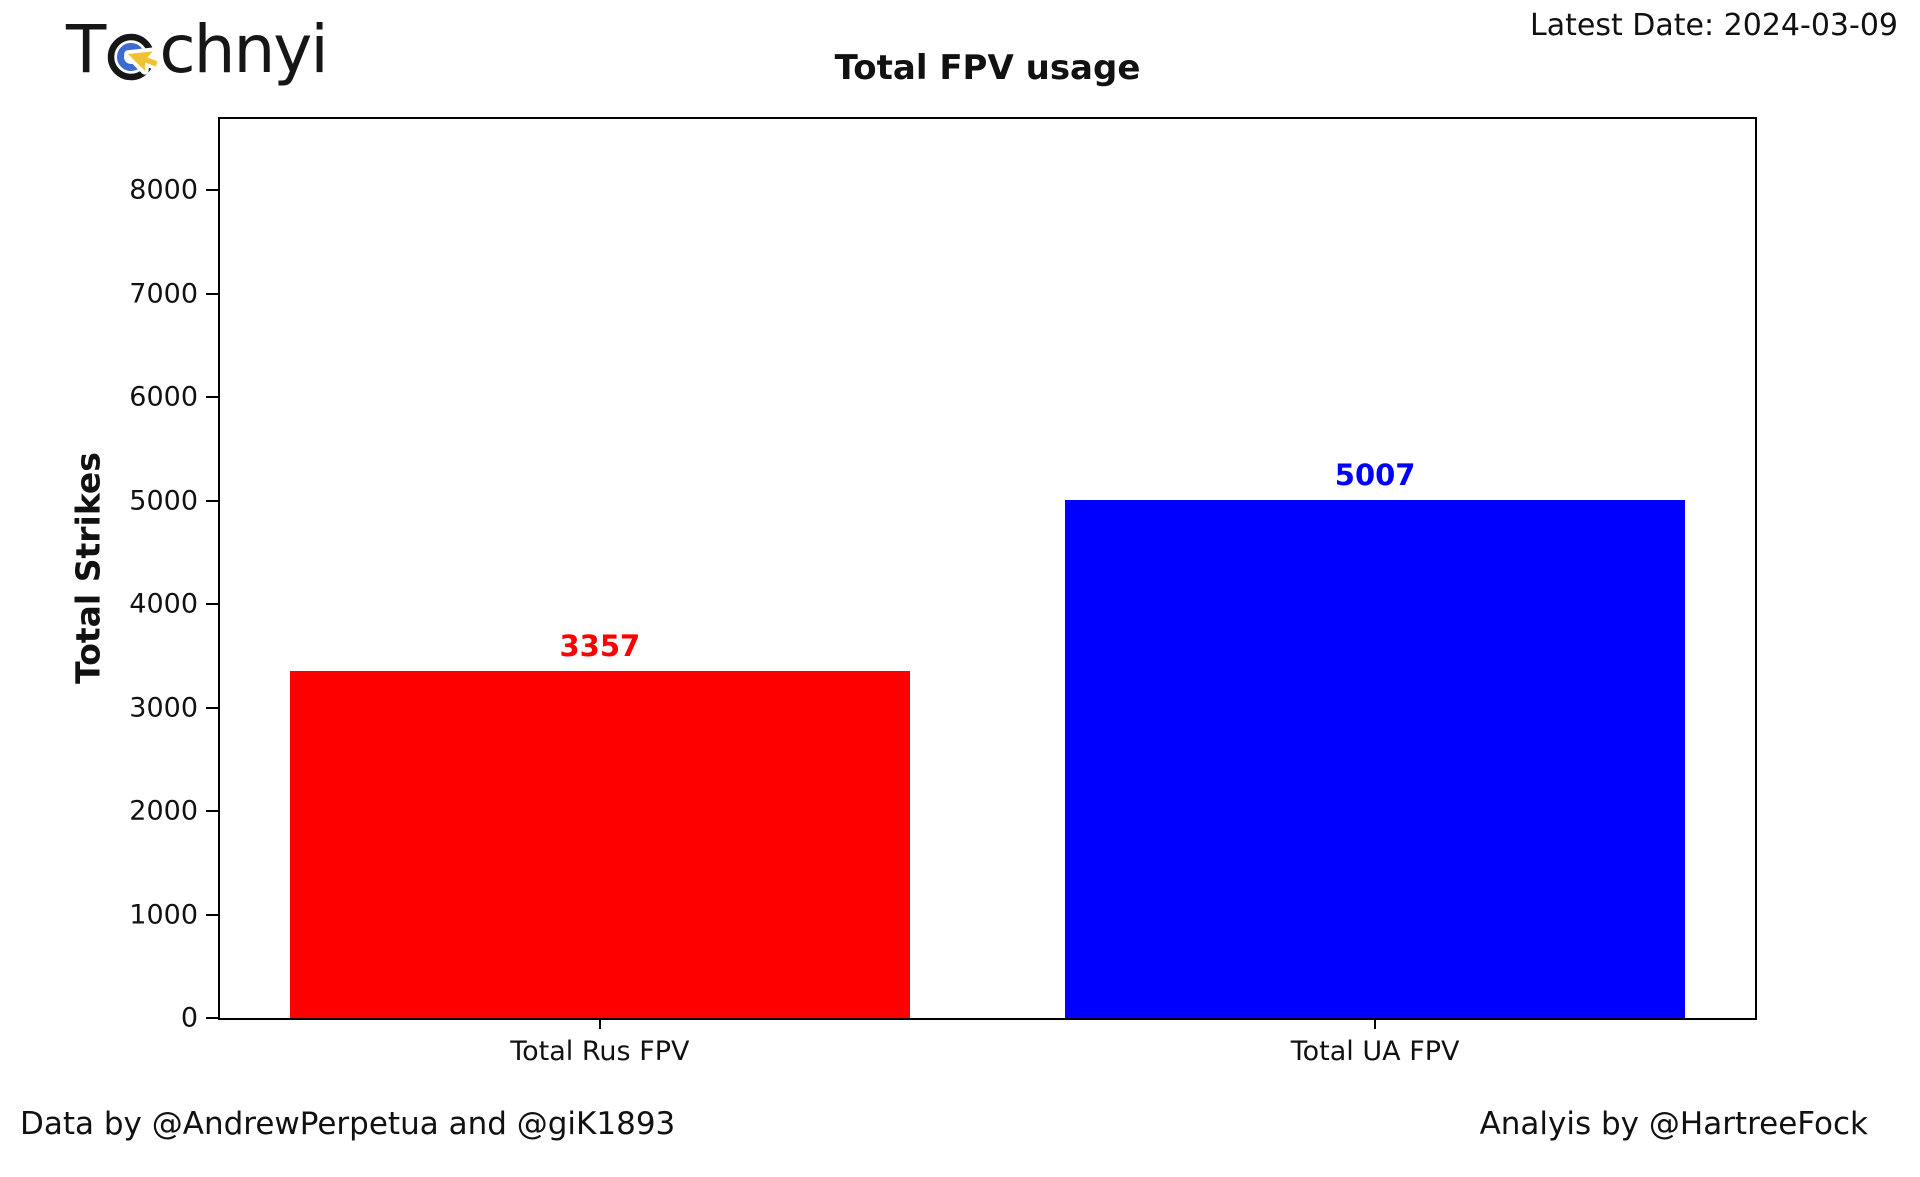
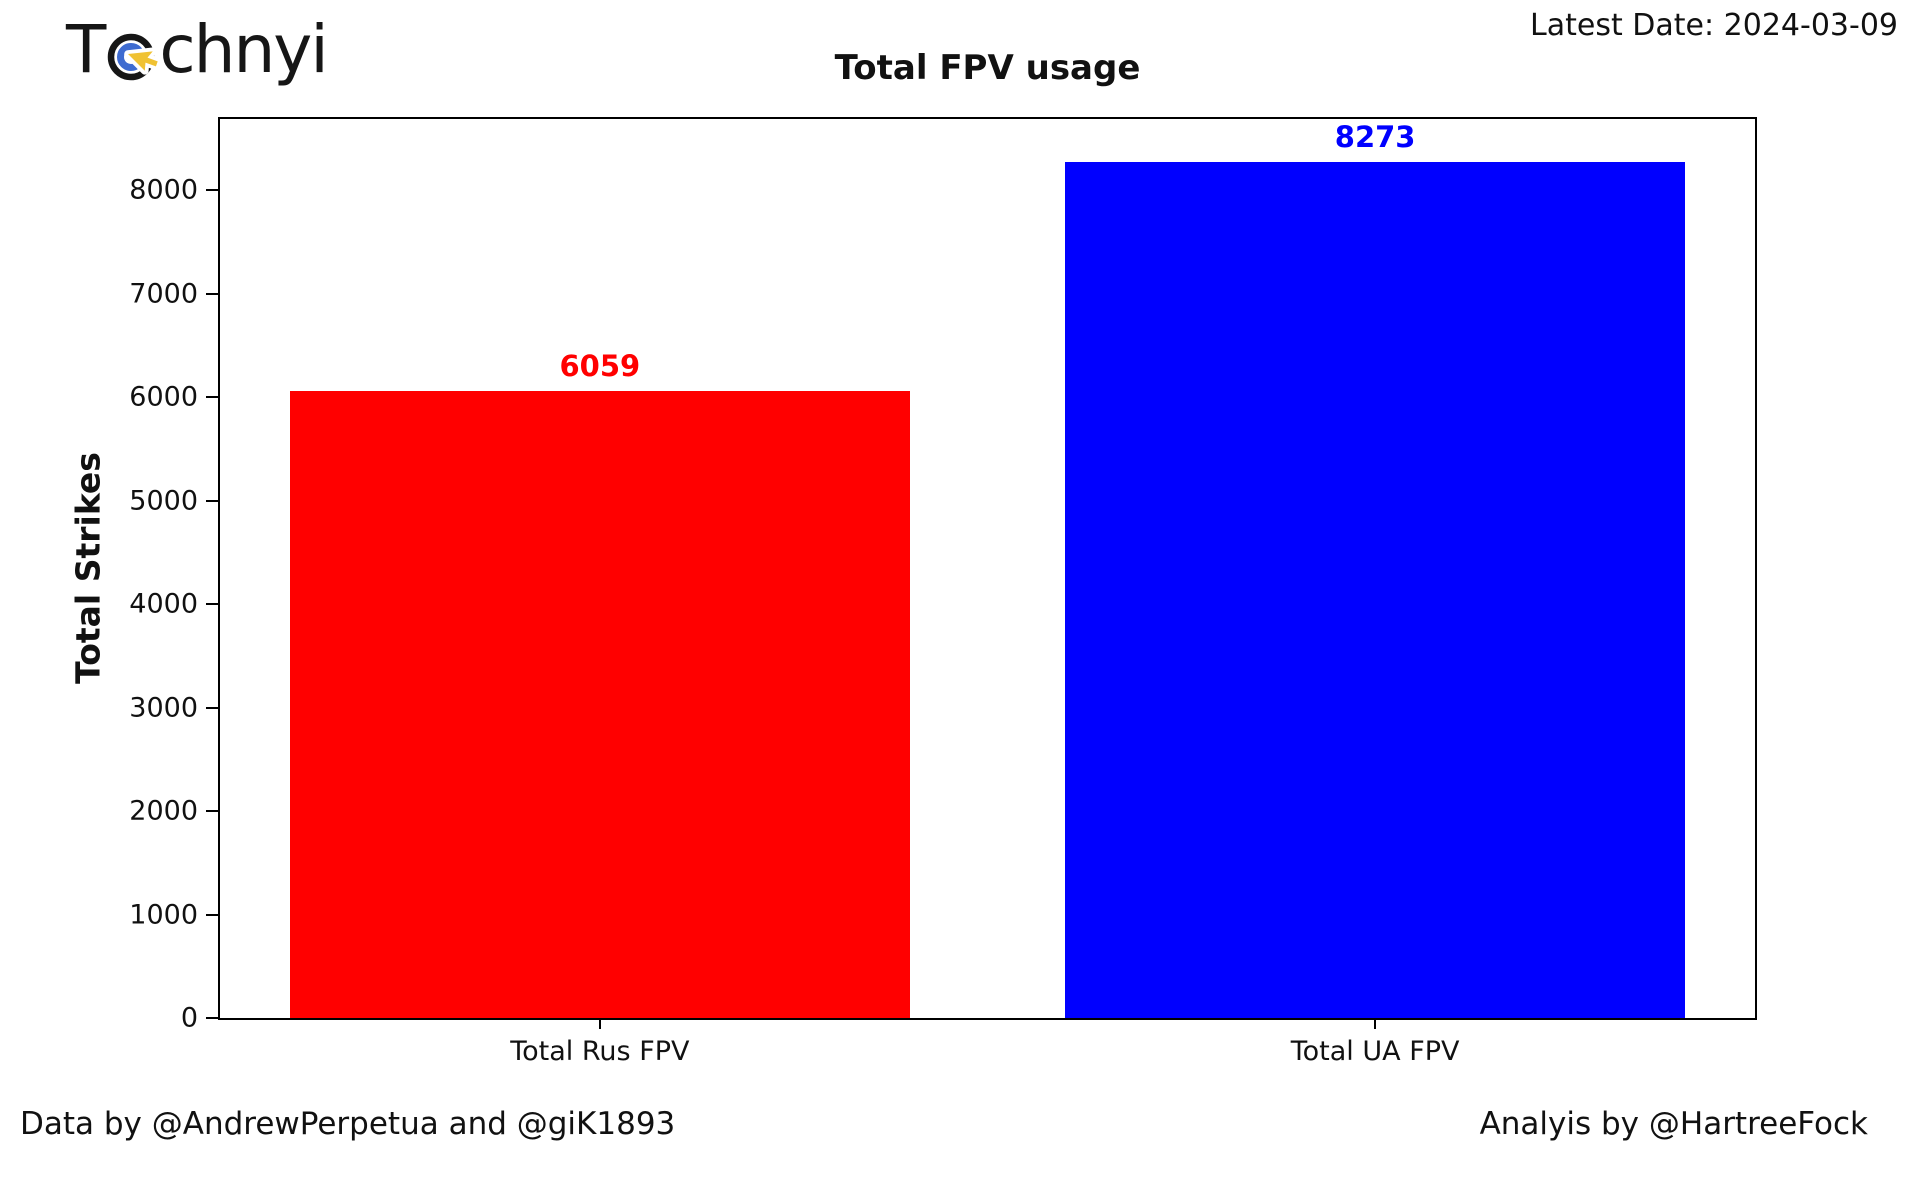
Total Rus FPV: 3357 -> 6059
Total UA FPV: 5007 -> 8273
